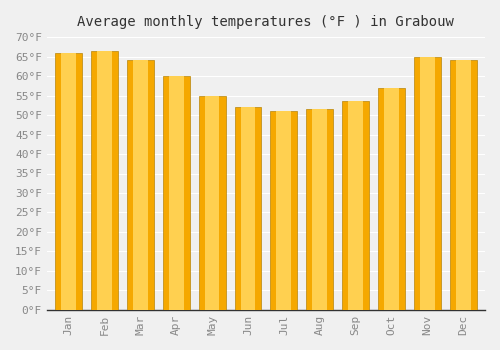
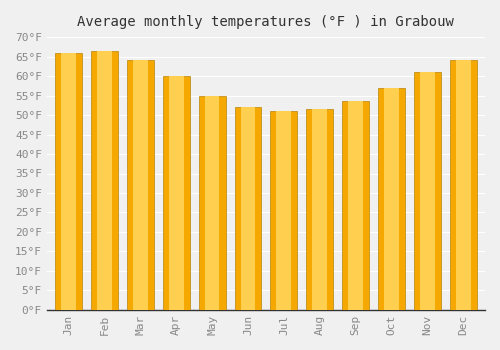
Nov: 65.0°F -> 61.0°F
